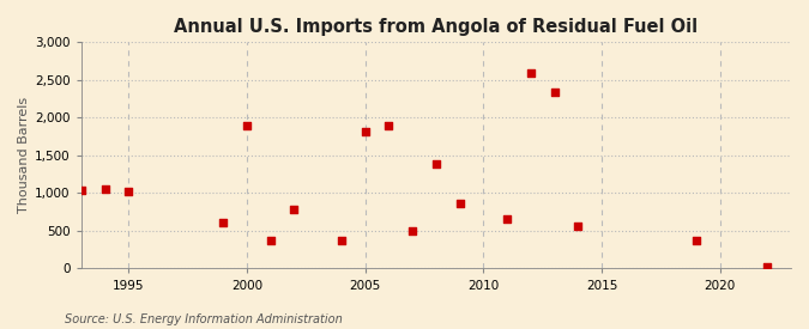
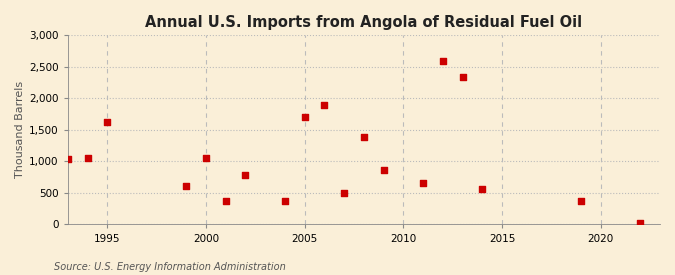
1995: 1,020 -> 1,620
2000: 1,900 -> 1,050
2005: 1,820 -> 1,700
